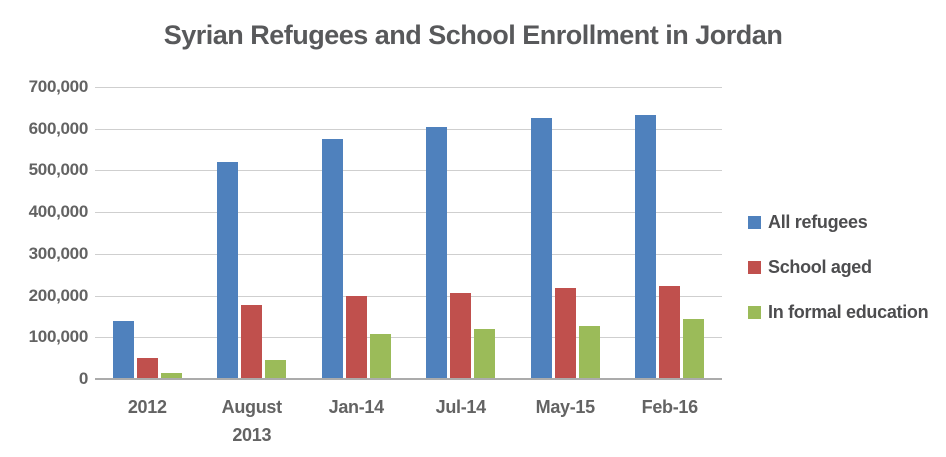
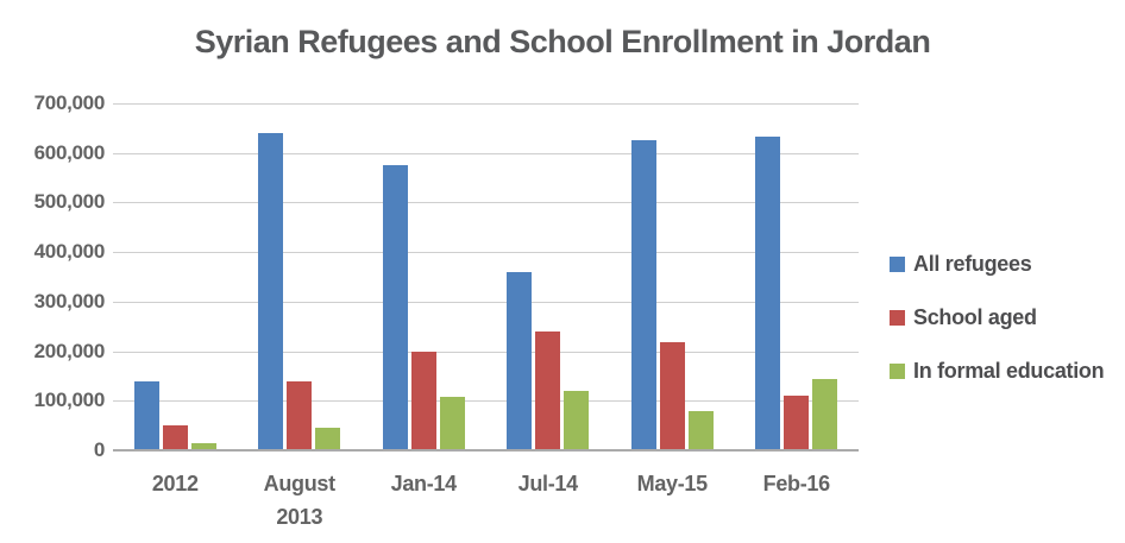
All refugees/August 2013: 520000 -> 640000
School aged/August 2013: 180000 -> 140000
All refugees/Jul-14: 600000 -> 360000
School aged/Jul-14: 200000 -> 240000
In formal education/May-15: 130000 -> 80000
School aged/Feb-16: 220000 -> 110000
